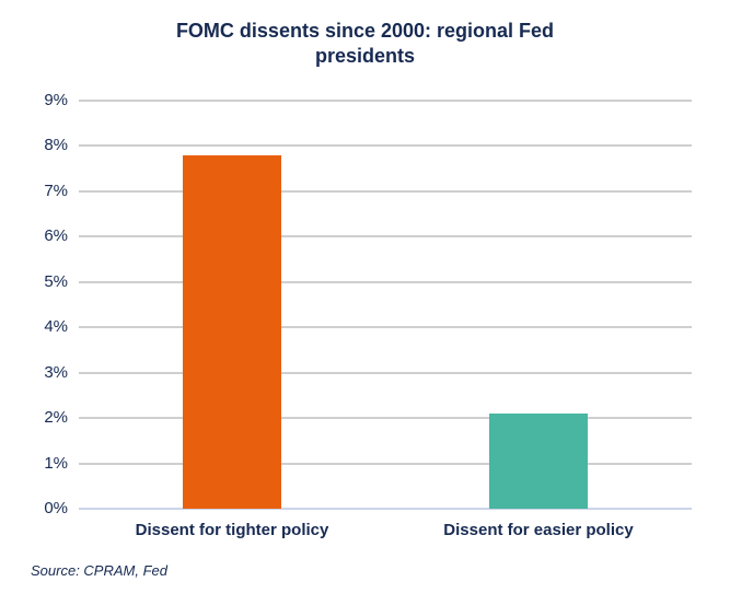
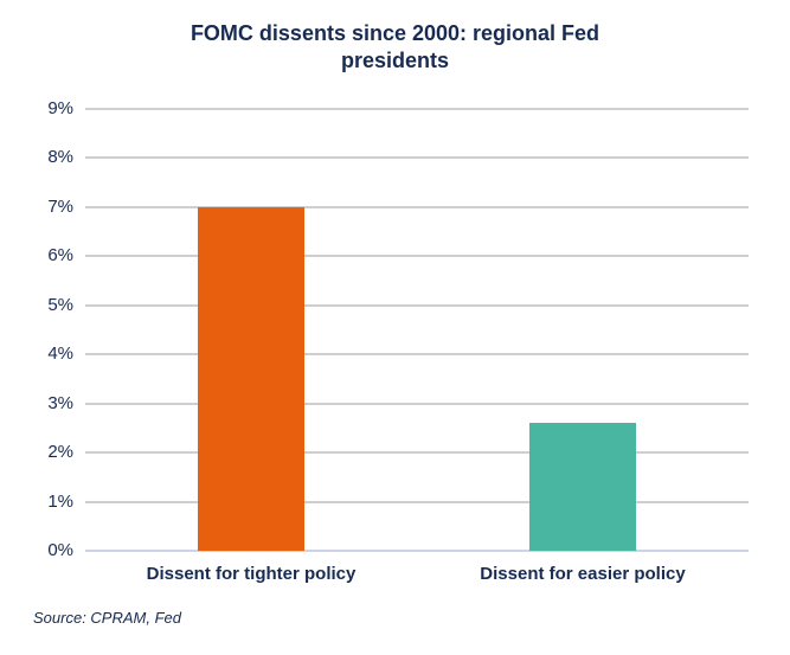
Dissent for tighter policy: 7.8% -> 7.0%
Dissent for easier policy: 2.1% -> 2.6%
